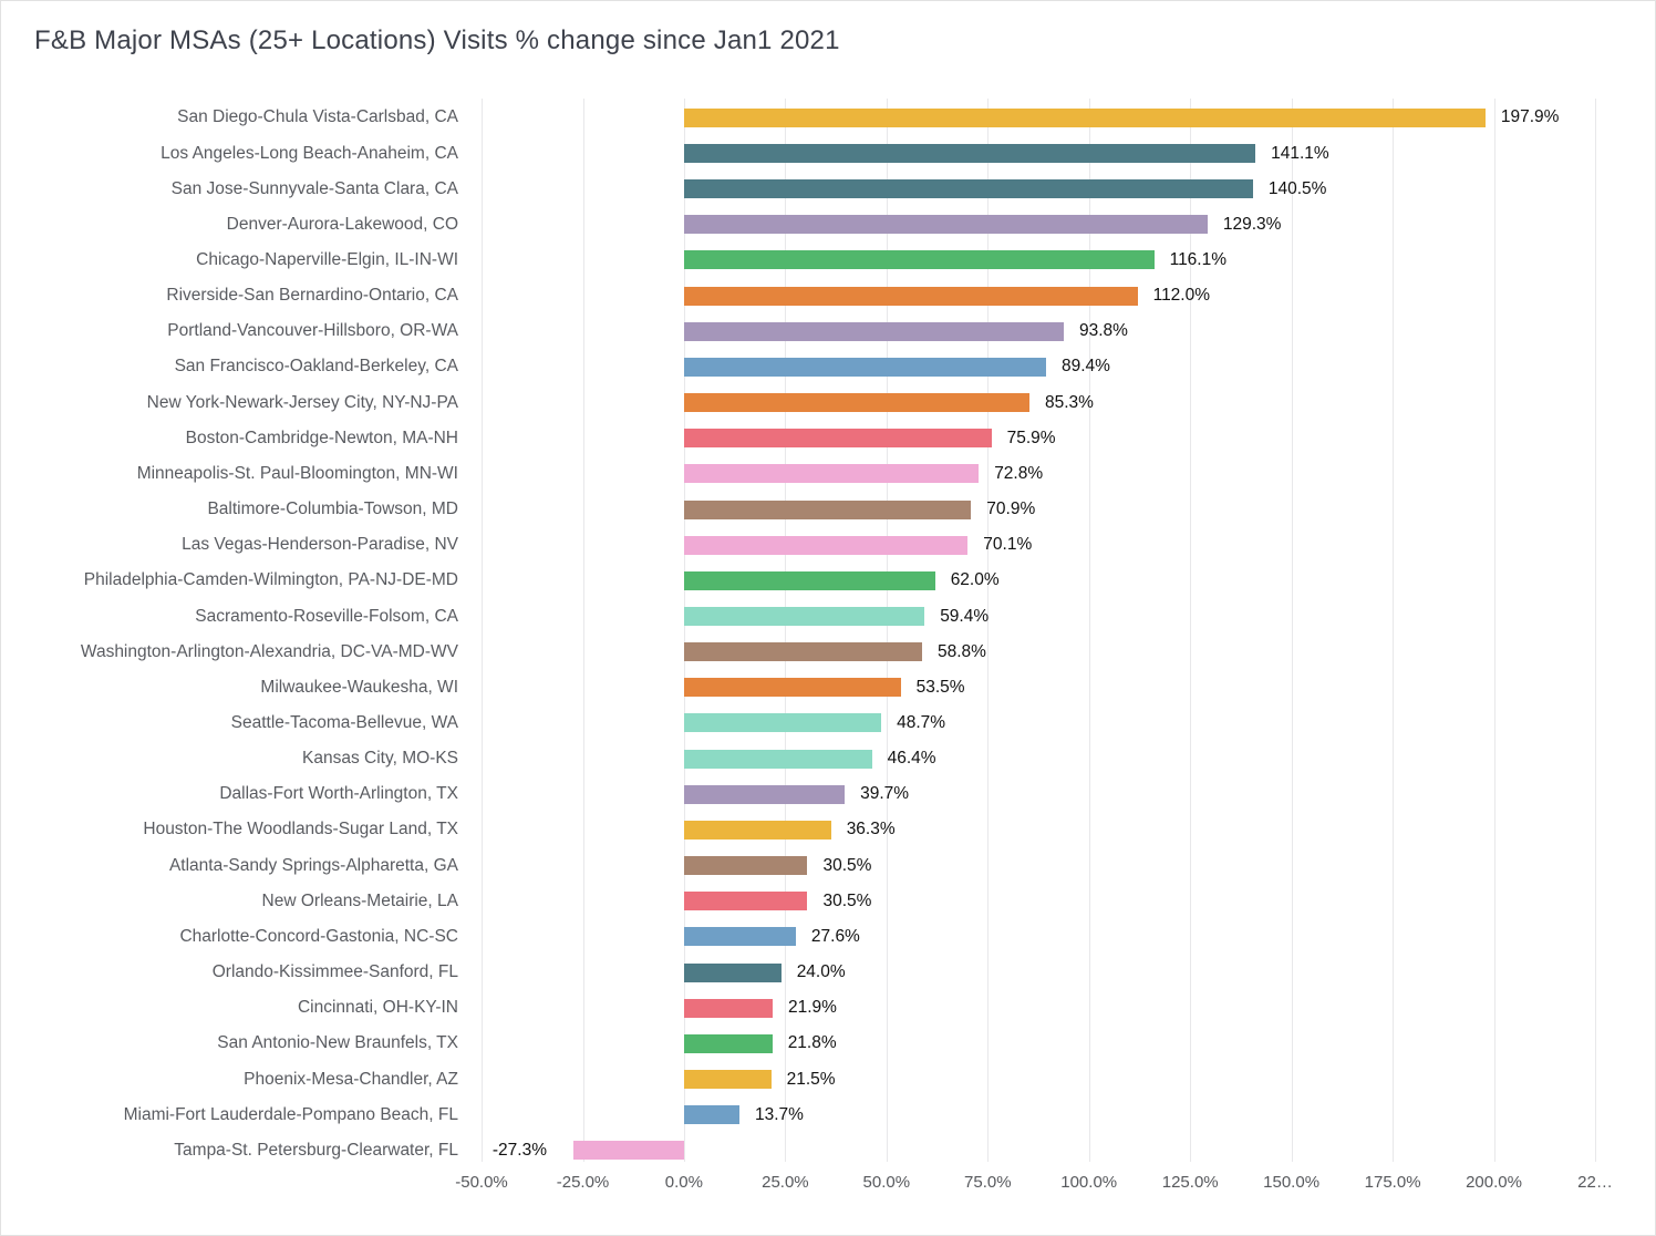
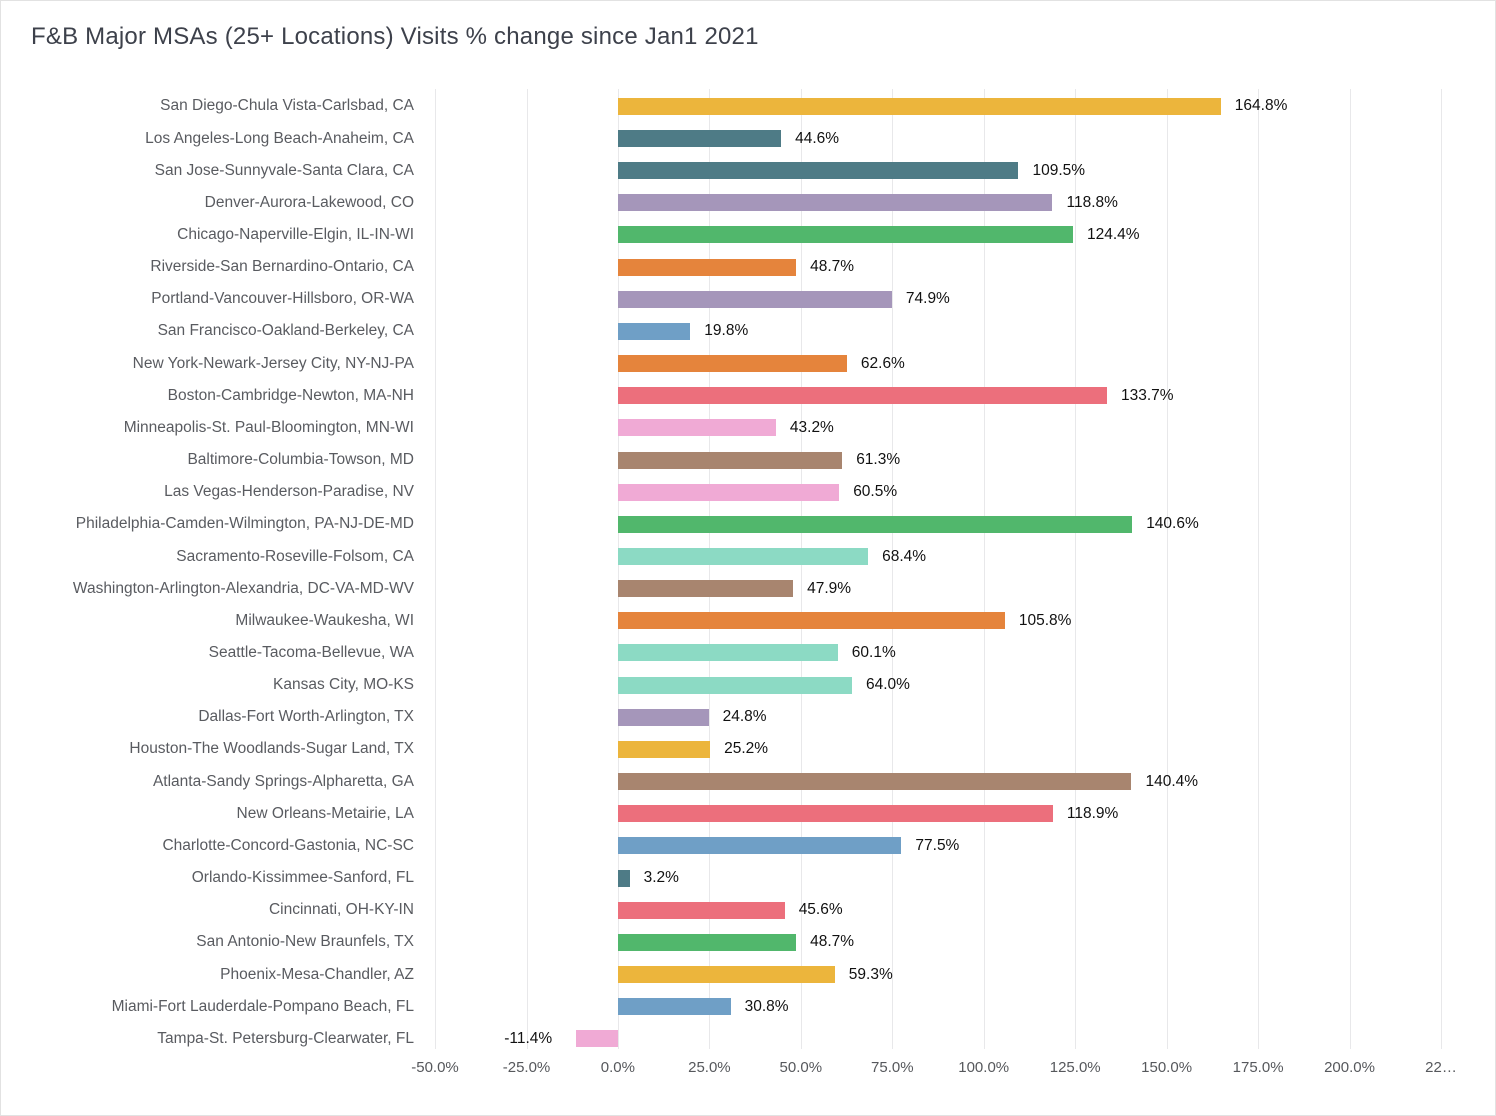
San Diego-Chula Vista-Carlsbad, CA: 197.9% -> 164.8%
Los Angeles-Long Beach-Anaheim, CA: 141.1% -> 44.6%
San Jose-Sunnyvale-Santa Clara, CA: 140.5% -> 109.5%
Denver-Aurora-Lakewood, CO: 129.3% -> 118.8%
Chicago-Naperville-Elgin, IL-IN-WI: 116.1% -> 124.4%
Riverside-San Bernardino-Ontario, CA: 112.0% -> 48.7%
Portland-Vancouver-Hillsboro, OR-WA: 93.8% -> 74.9%
San Francisco-Oakland-Berkeley, CA: 89.4% -> 19.8%
New York-Newark-Jersey City, NY-NJ-PA: 85.3% -> 62.6%
Boston-Cambridge-Newton, MA-NH: 75.9% -> 133.7%
Minneapolis-St. Paul-Bloomington, MN-WI: 72.8% -> 43.2%
Baltimore-Columbia-Towson, MD: 70.9% -> 61.3%
Las Vegas-Henderson-Paradise, NV: 70.1% -> 60.5%
Philadelphia-Camden-Wilmington, PA-NJ-DE-MD: 62.0% -> 140.6%
Sacramento-Roseville-Folsom, CA: 59.4% -> 68.4%
Washington-Arlington-Alexandria, DC-VA-MD-WV: 58.8% -> 47.9%
Milwaukee-Waukesha, WI: 53.5% -> 105.8%
Seattle-Tacoma-Bellevue, WA: 48.7% -> 60.1%
Kansas City, MO-KS: 46.4% -> 64.0%
Dallas-Fort Worth-Arlington, TX: 39.7% -> 24.8%
Houston-The Woodlands-Sugar Land, TX: 36.3% -> 25.2%
Atlanta-Sandy Springs-Alpharetta, GA: 30.5% -> 140.4%
New Orleans-Metairie, LA: 30.5% -> 118.9%
Charlotte-Concord-Gastonia, NC-SC: 27.6% -> 77.5%
Orlando-Kissimmee-Sanford, FL: 24.0% -> 3.2%
Cincinnati, OH-KY-IN: 21.9% -> 45.6%
San Antonio-New Braunfels, TX: 21.8% -> 48.7%
Phoenix-Mesa-Chandler, AZ: 21.5% -> 59.3%
Miami-Fort Lauderdale-Pompano Beach, FL: 13.7% -> 30.8%
Tampa-St. Petersburg-Clearwater, FL: -27.3% -> -11.4%
